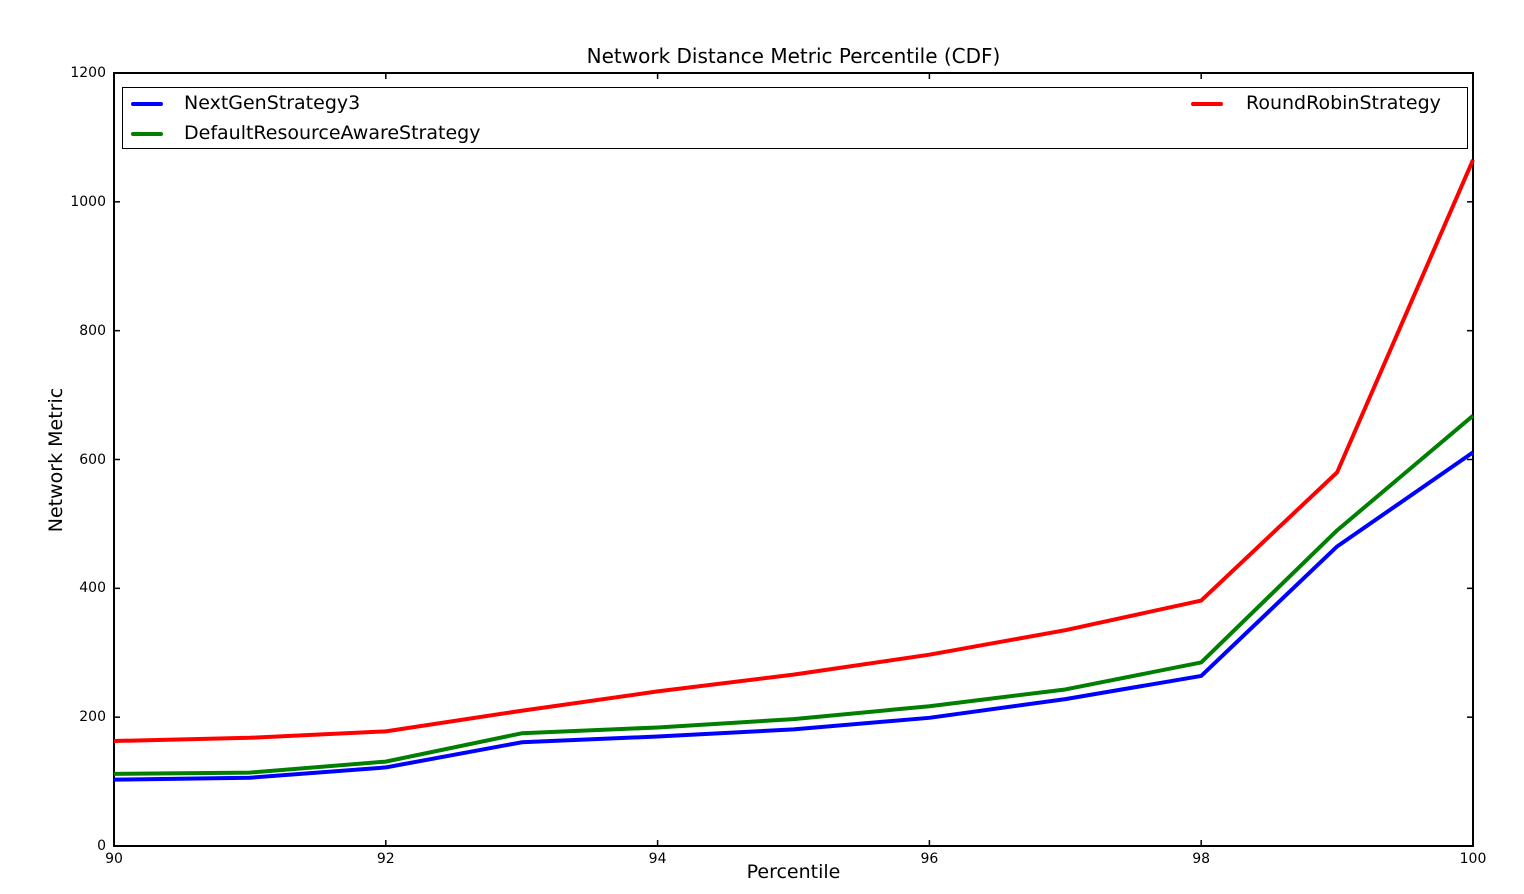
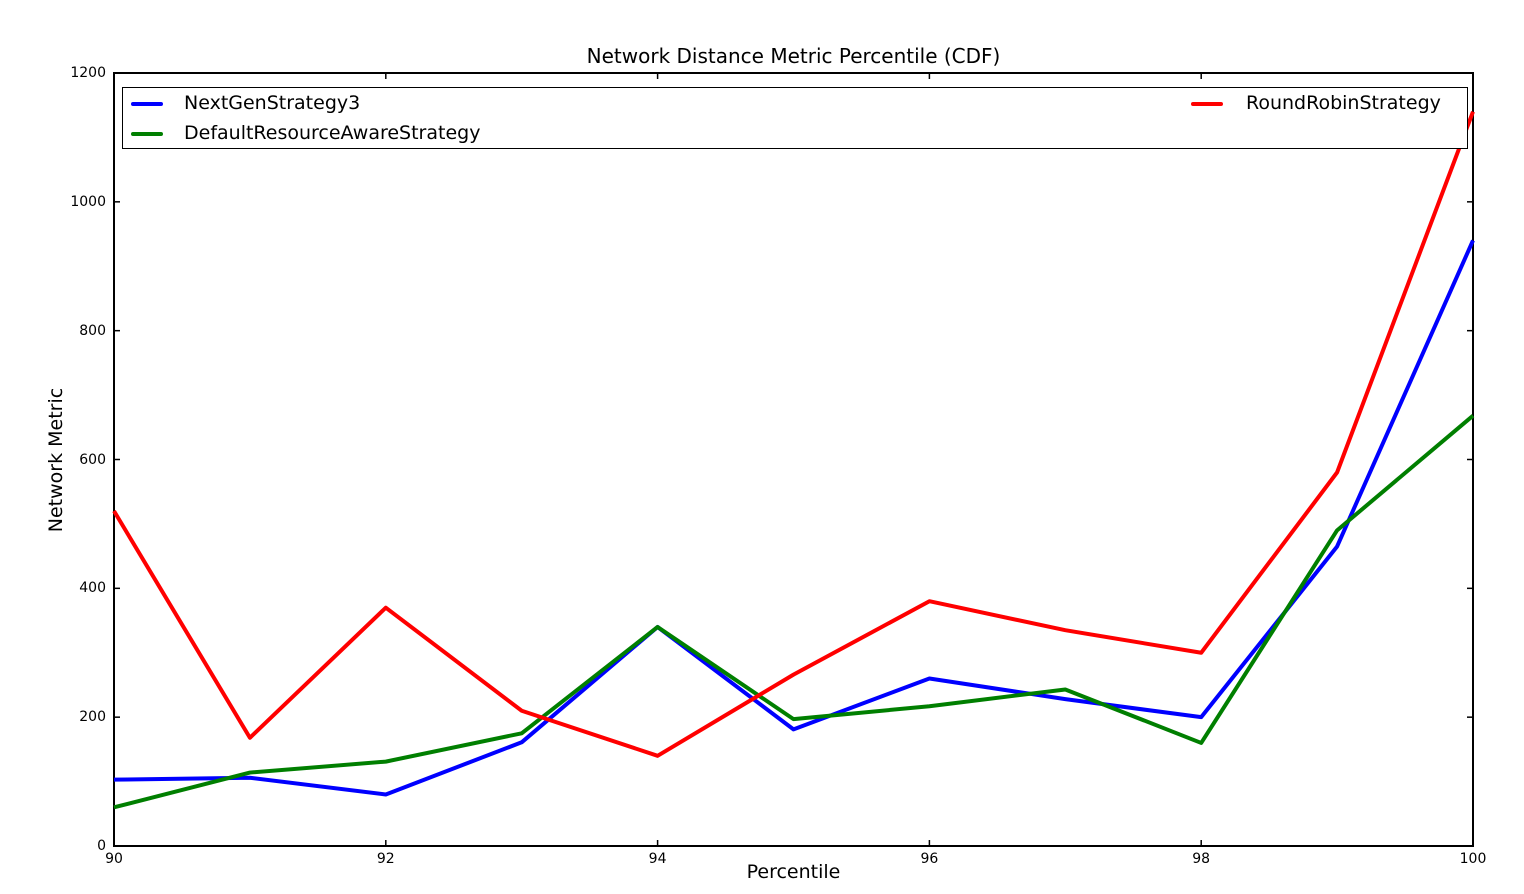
DefaultResourceAwareStrategy/90: 110 -> 60
RoundRobinStrategy/90: 160 -> 520
NextGenStrategy3/92: 120 -> 80
RoundRobinStrategy/92: 180 -> 370
NextGenStrategy3/94: 170 -> 340
DefaultResourceAwareStrategy/94: 180 -> 340
RoundRobinStrategy/94: 240 -> 140
NextGenStrategy3/96: 200 -> 260
RoundRobinStrategy/96: 300 -> 380
NextGenStrategy3/98: 260 -> 200
DefaultResourceAwareStrategy/98: 280 -> 160
RoundRobinStrategy/98: 380 -> 300
NextGenStrategy3/100: 610 -> 940
RoundRobinStrategy/100: 1060 -> 1140
